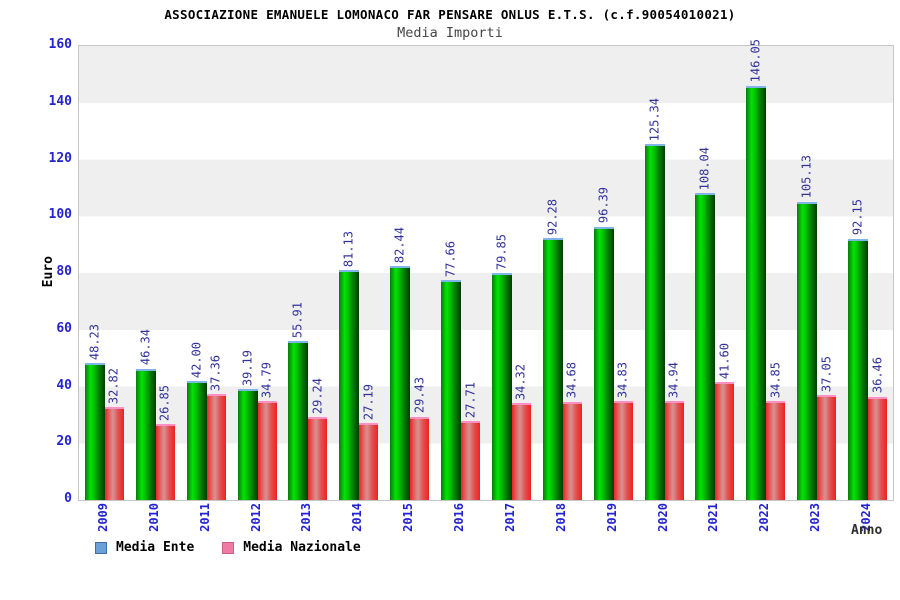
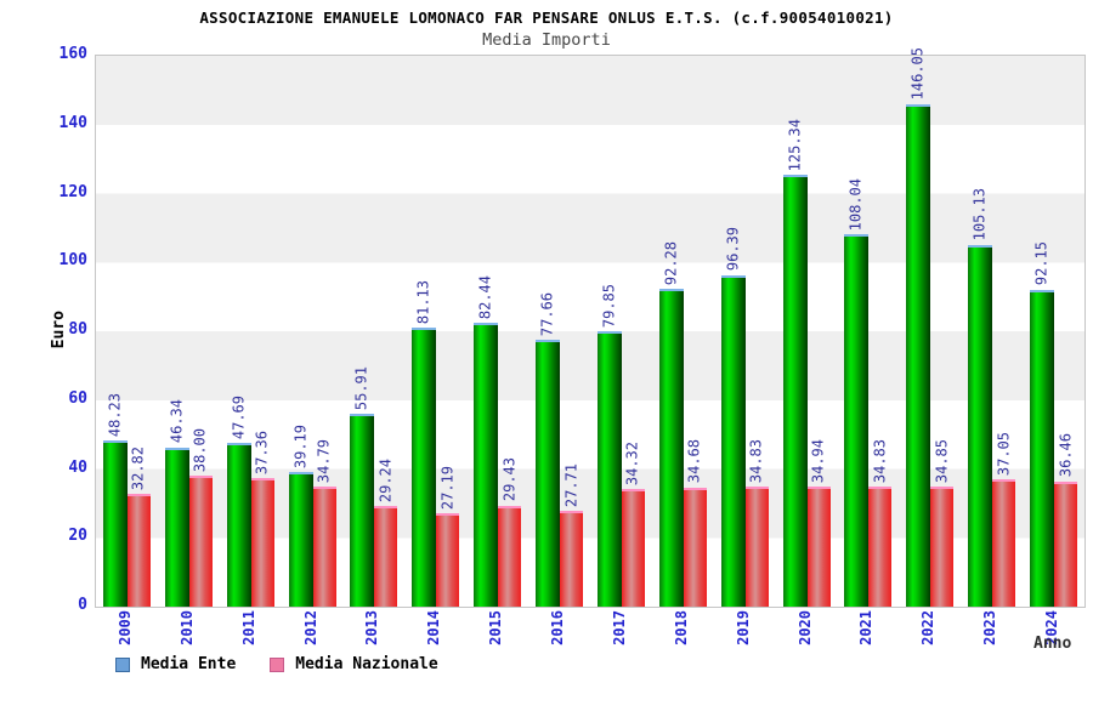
Media Nazionale/2010: 26.85 -> 38.00
Media Ente/2011: 42.00 -> 47.69
Media Nazionale/2021: 41.60 -> 34.83
